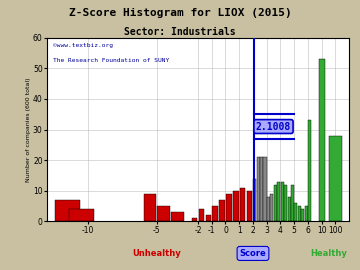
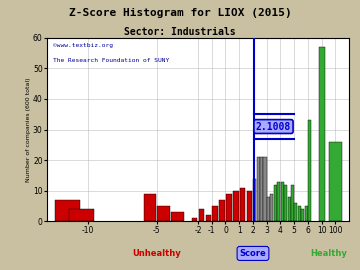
10: 53 -> 57
100: 28 -> 26
